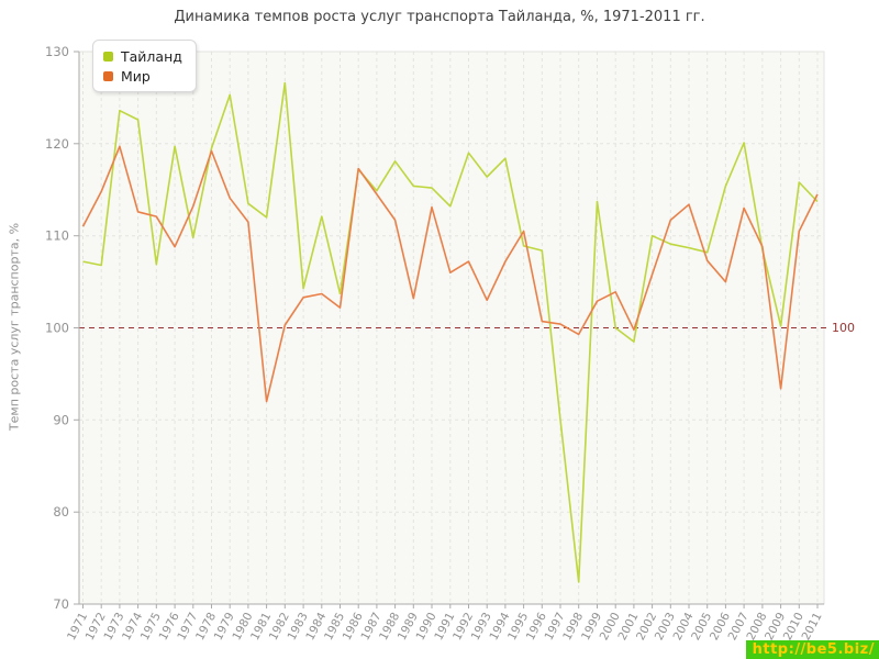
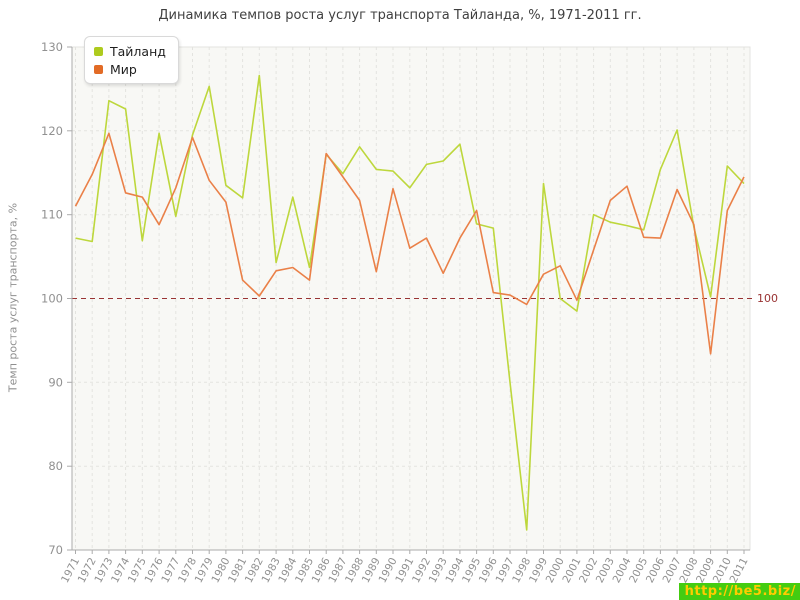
Мир/1981: 92 -> 102
Тайланд/1992: 119 -> 116
Мир/2006: 105 -> 107
